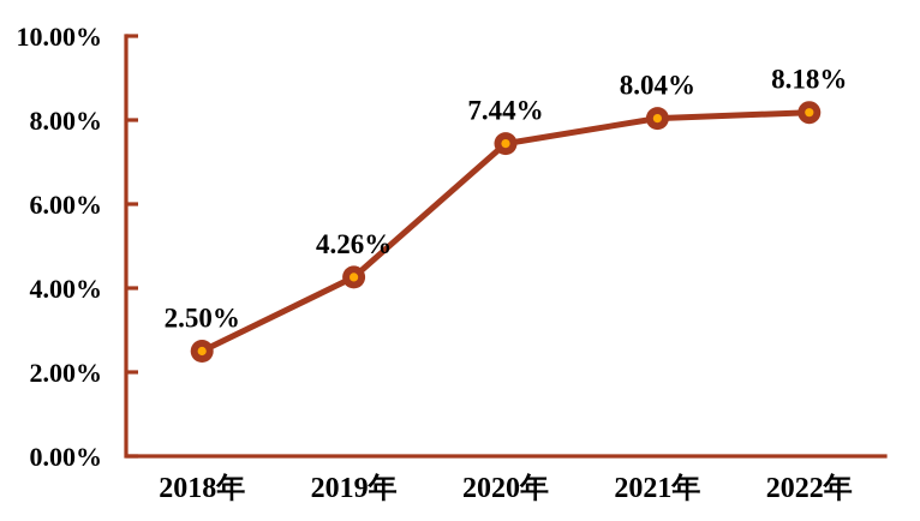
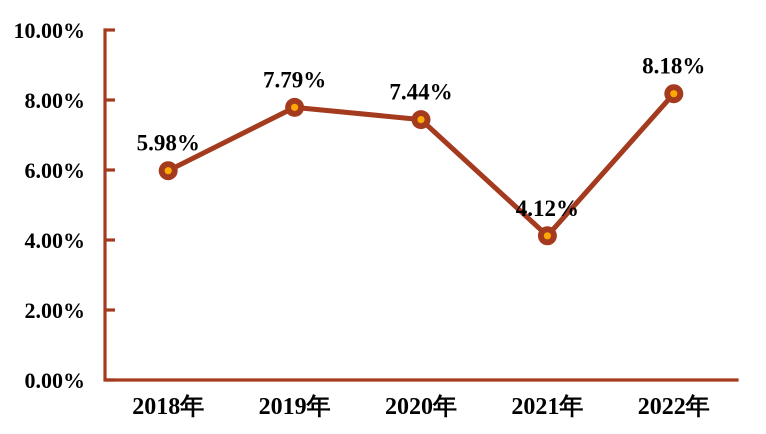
2018年: 2.50% -> 5.98%
2019年: 4.26% -> 7.79%
2021年: 8.04% -> 4.12%
